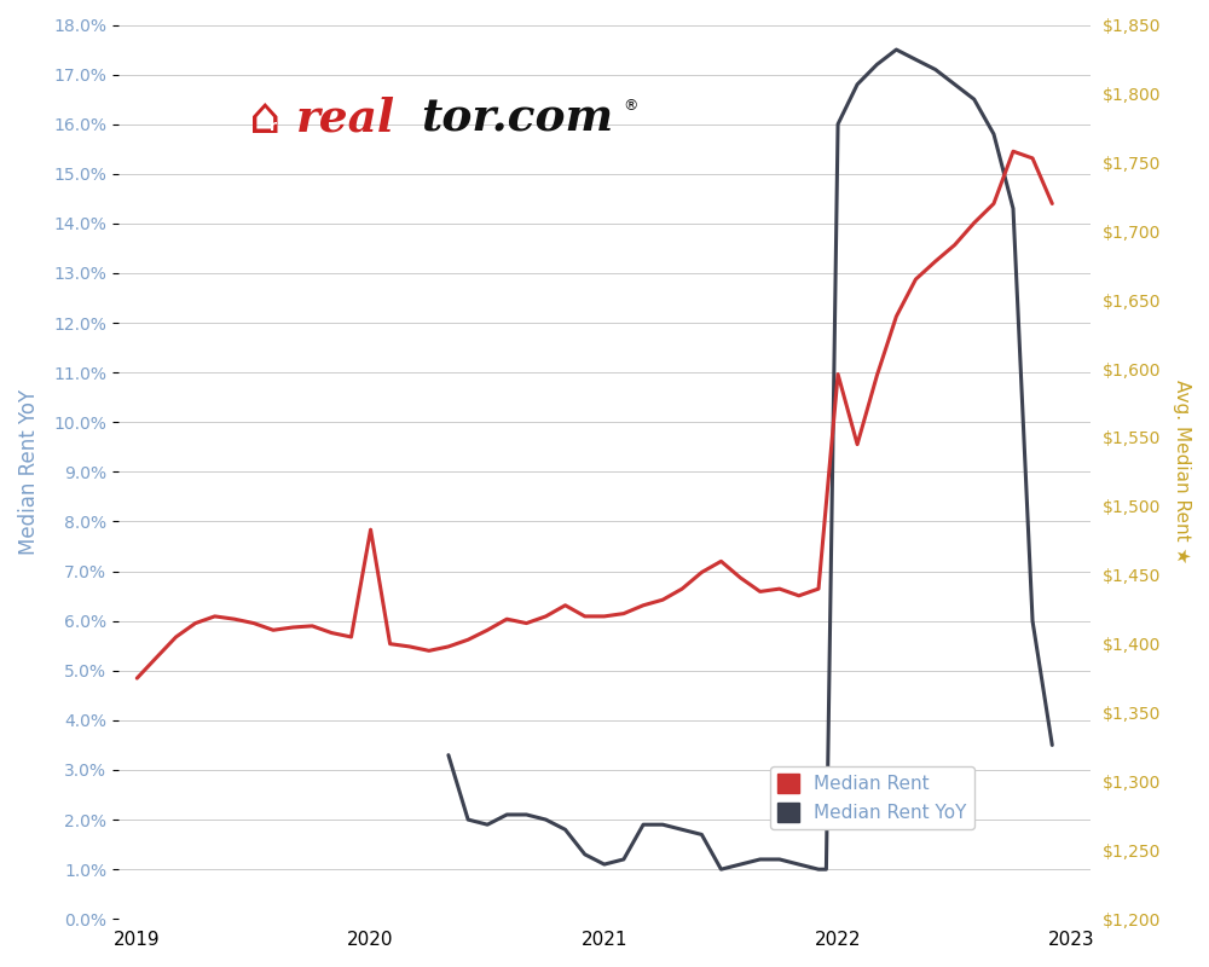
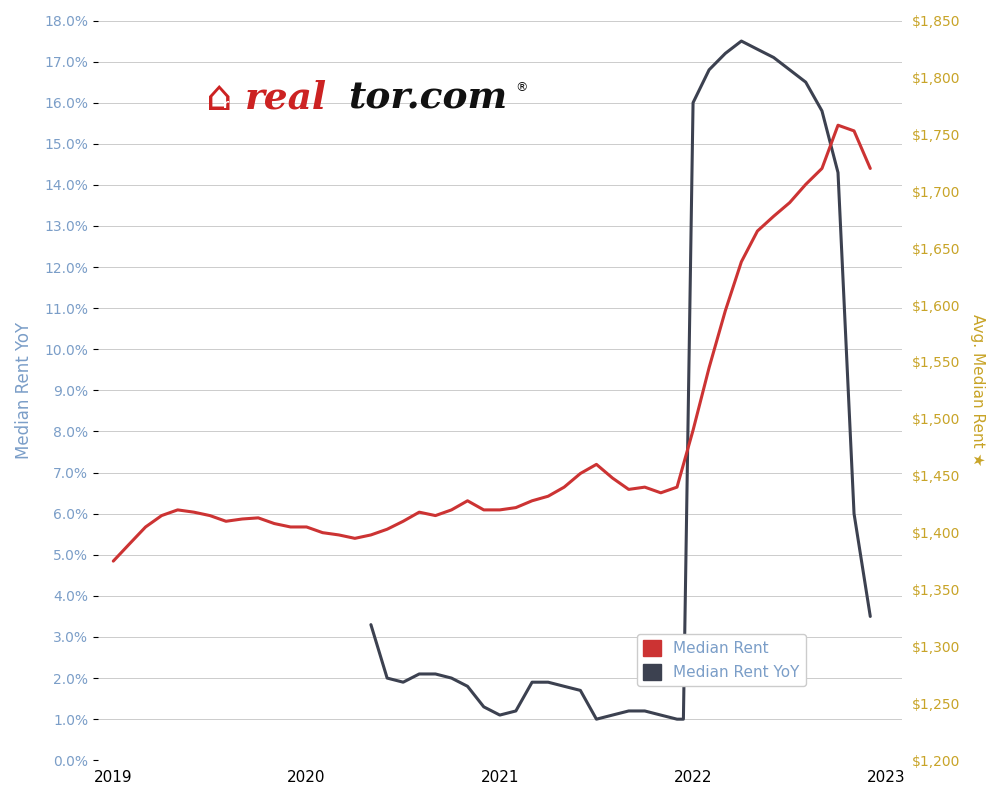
Median Rent/2020: $1,483 -> $1,405
Median Rent/2022: $1,596 -> $1,490
